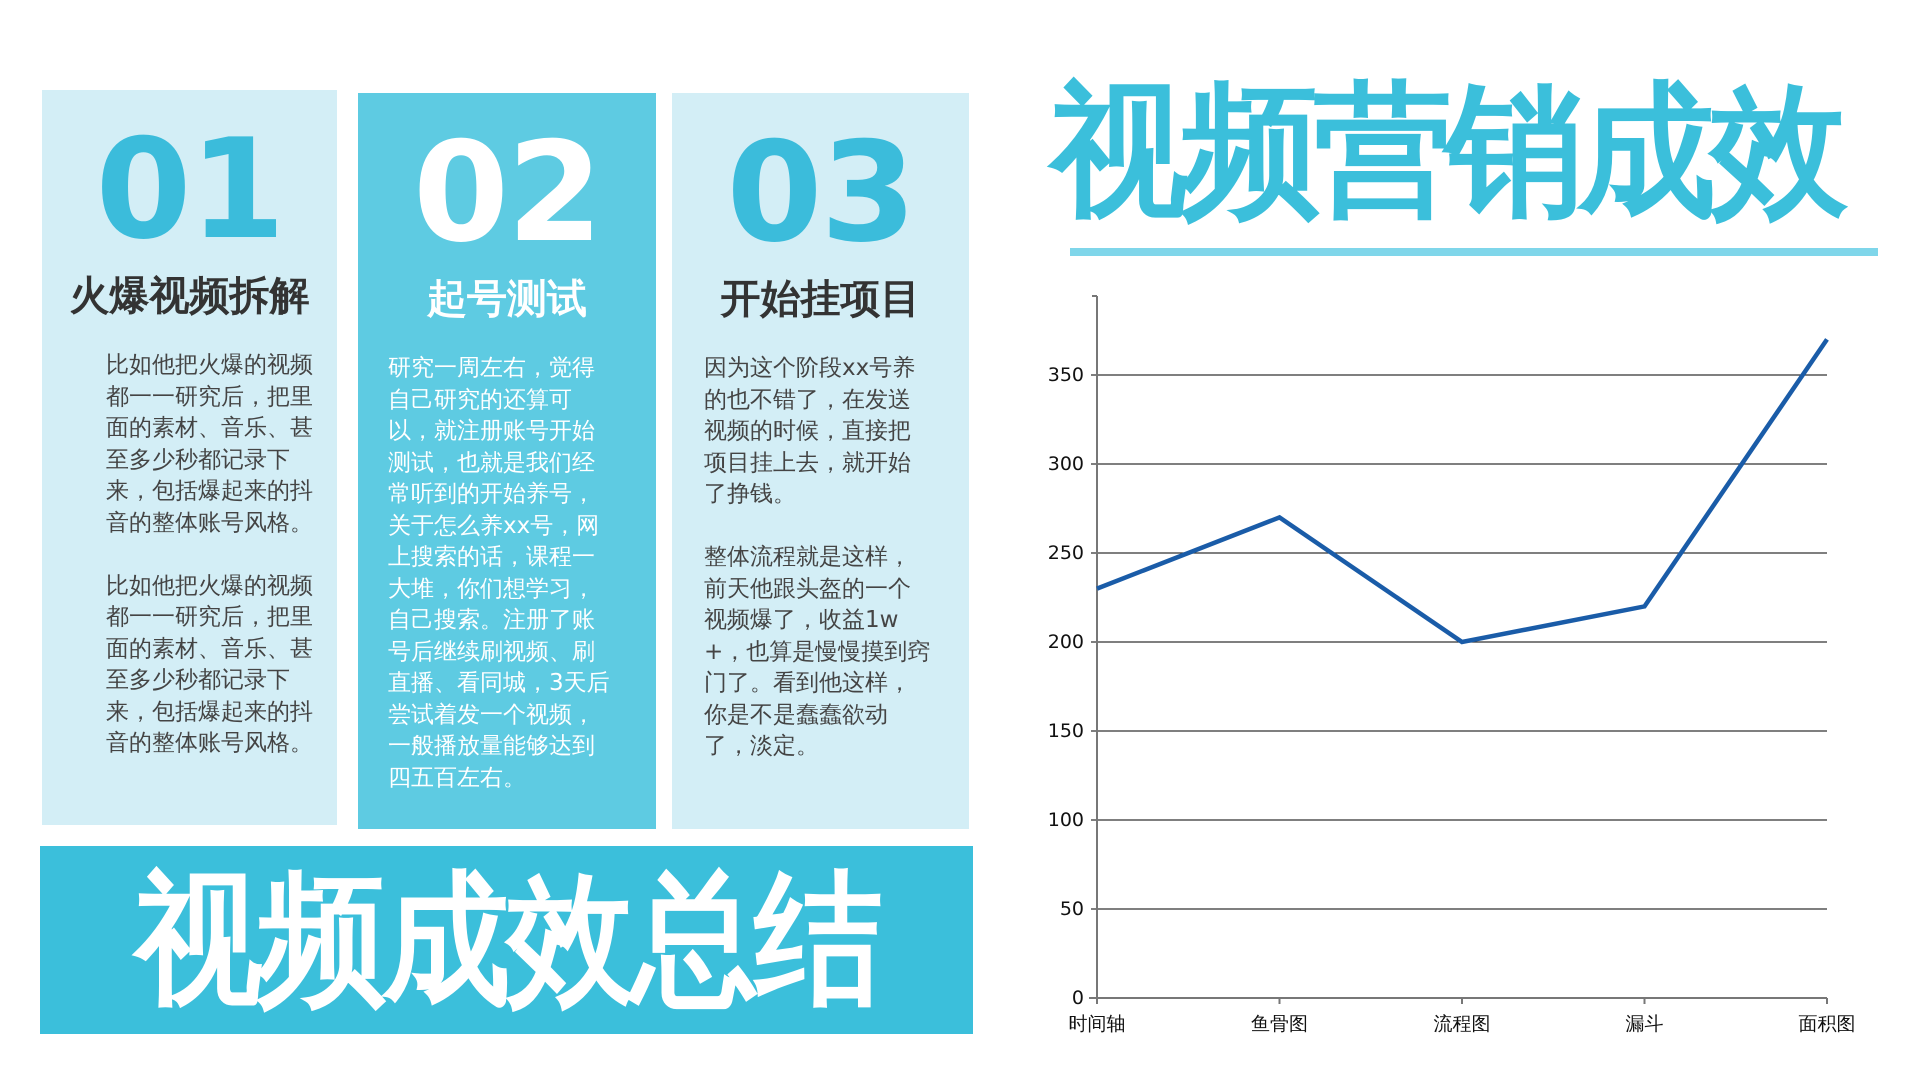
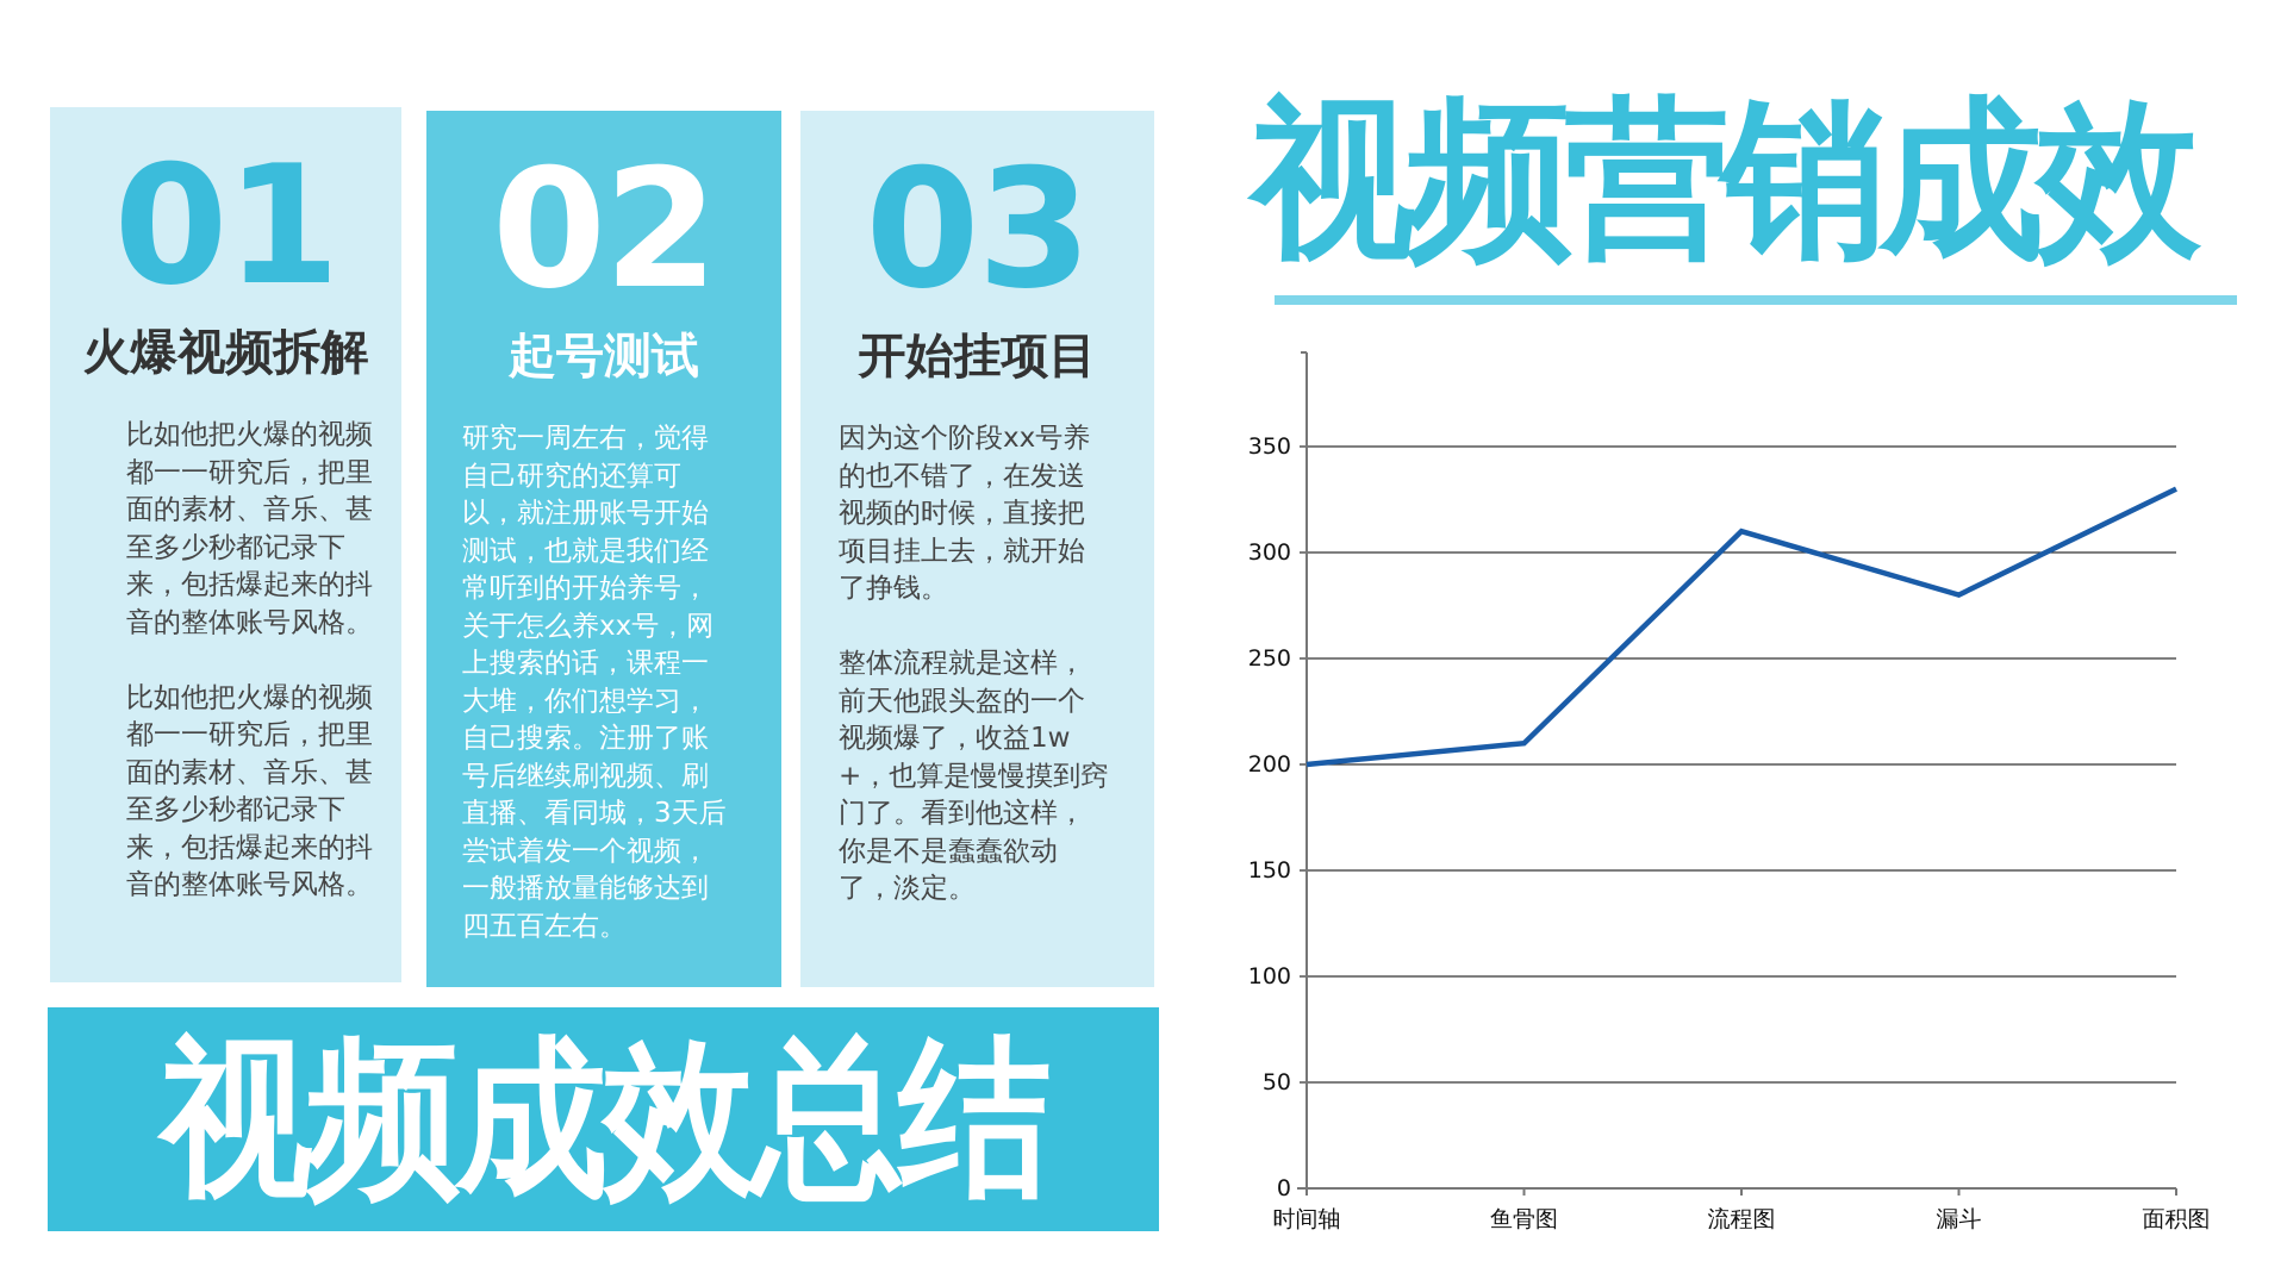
时间轴: 230 -> 200
鱼骨图: 270 -> 210
流程图: 200 -> 310
漏斗: 220 -> 280
面积图: 370 -> 330
